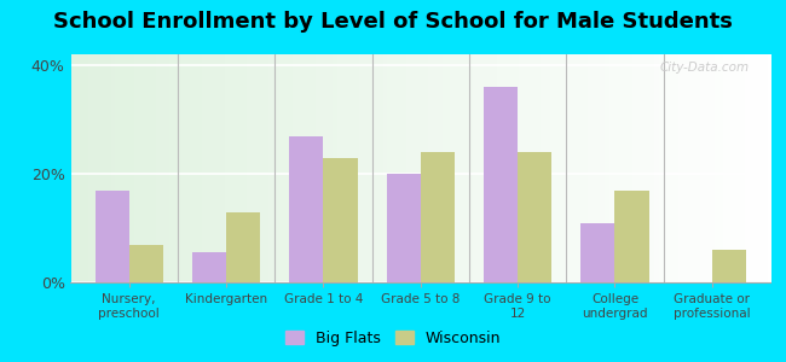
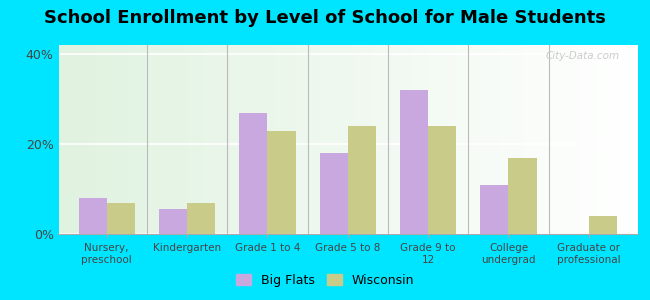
Big Flats/Nursery, preschool: 17.0% -> 8.0%
Wisconsin/Kindergarten: 13% -> 7%
Big Flats/Grade 5 to 8: 20.0% -> 18.0%
Big Flats/Grade 9 to 12: 36.0% -> 32.0%
Wisconsin/Graduate or professional: 6% -> 4%
